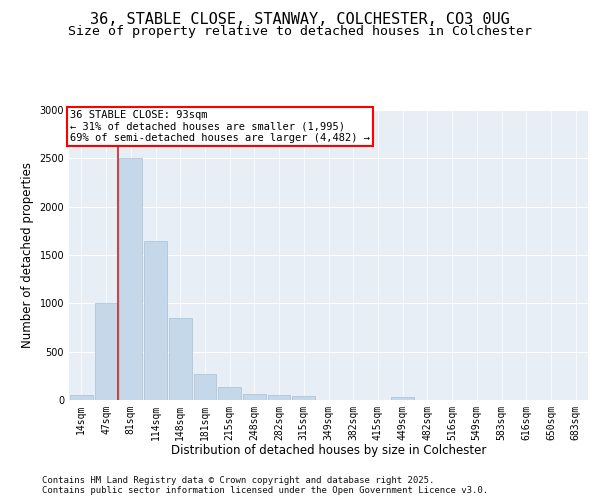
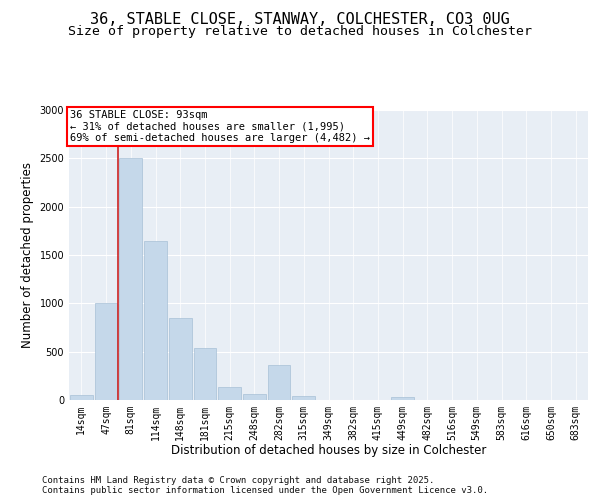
181sqm: 270 -> 540
282sqm: 60 -> 360
